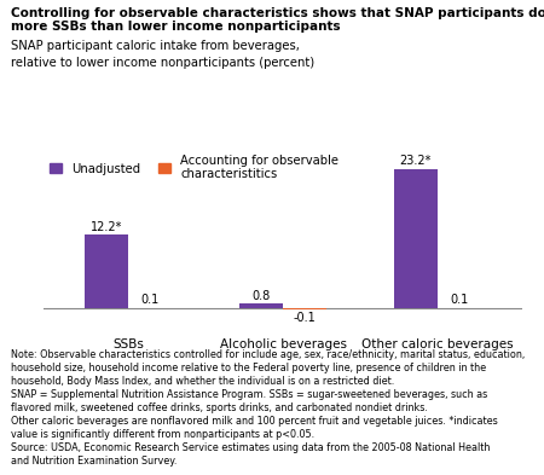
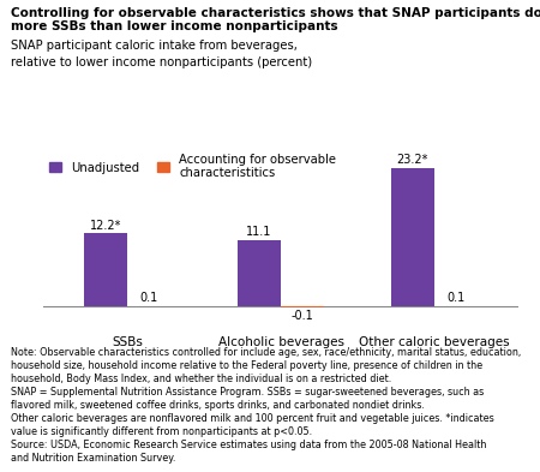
Unadjusted/Alcoholic beverages: 0.8 -> 11.1
